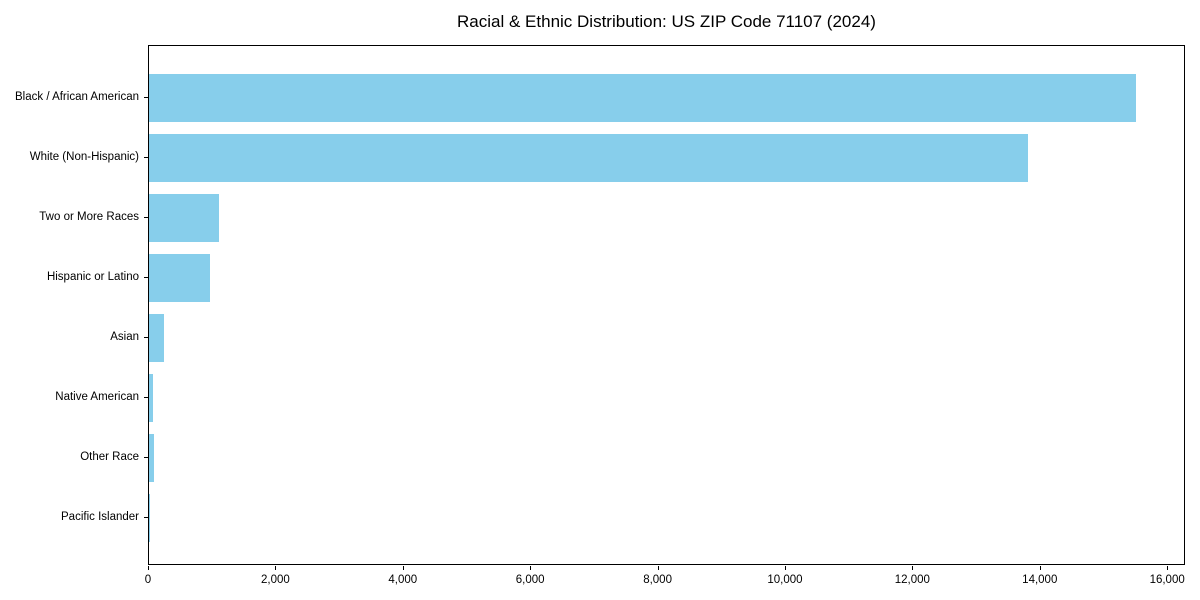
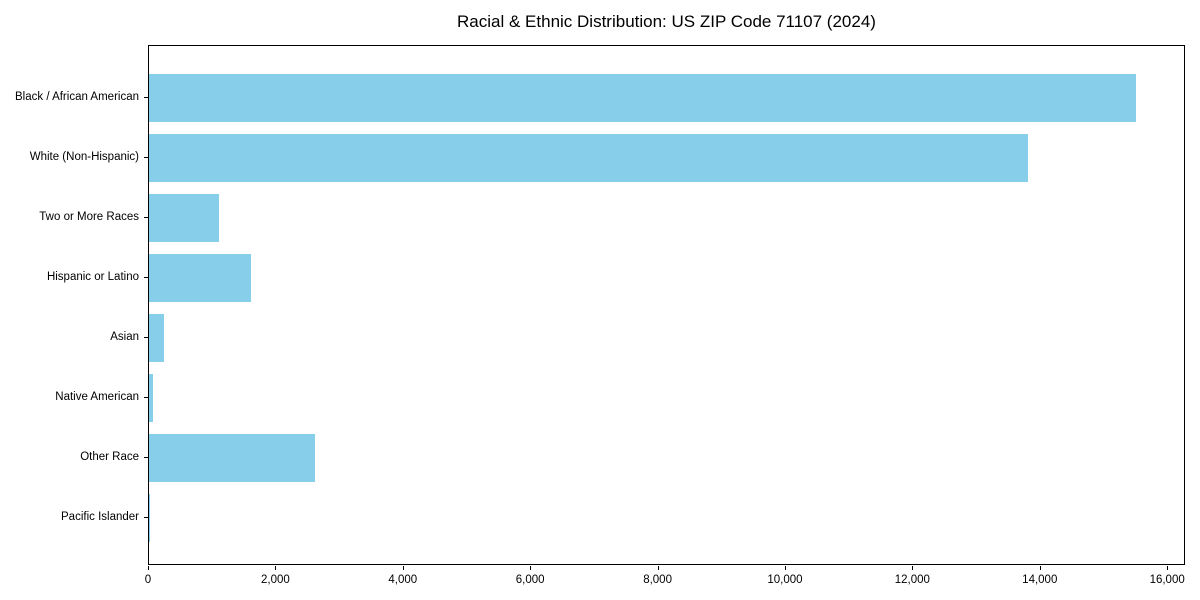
Hispanic or Latino: 1000 -> 1600
Other Race: 100 -> 2600
